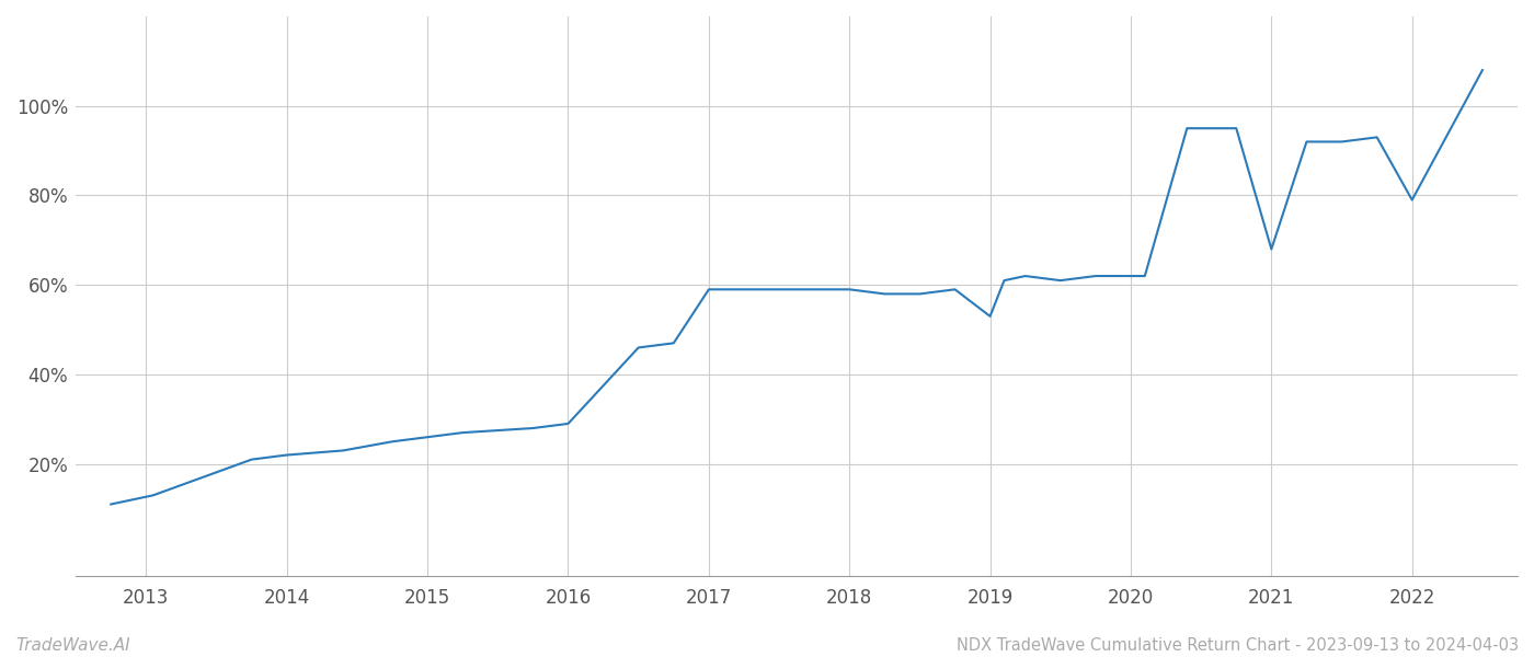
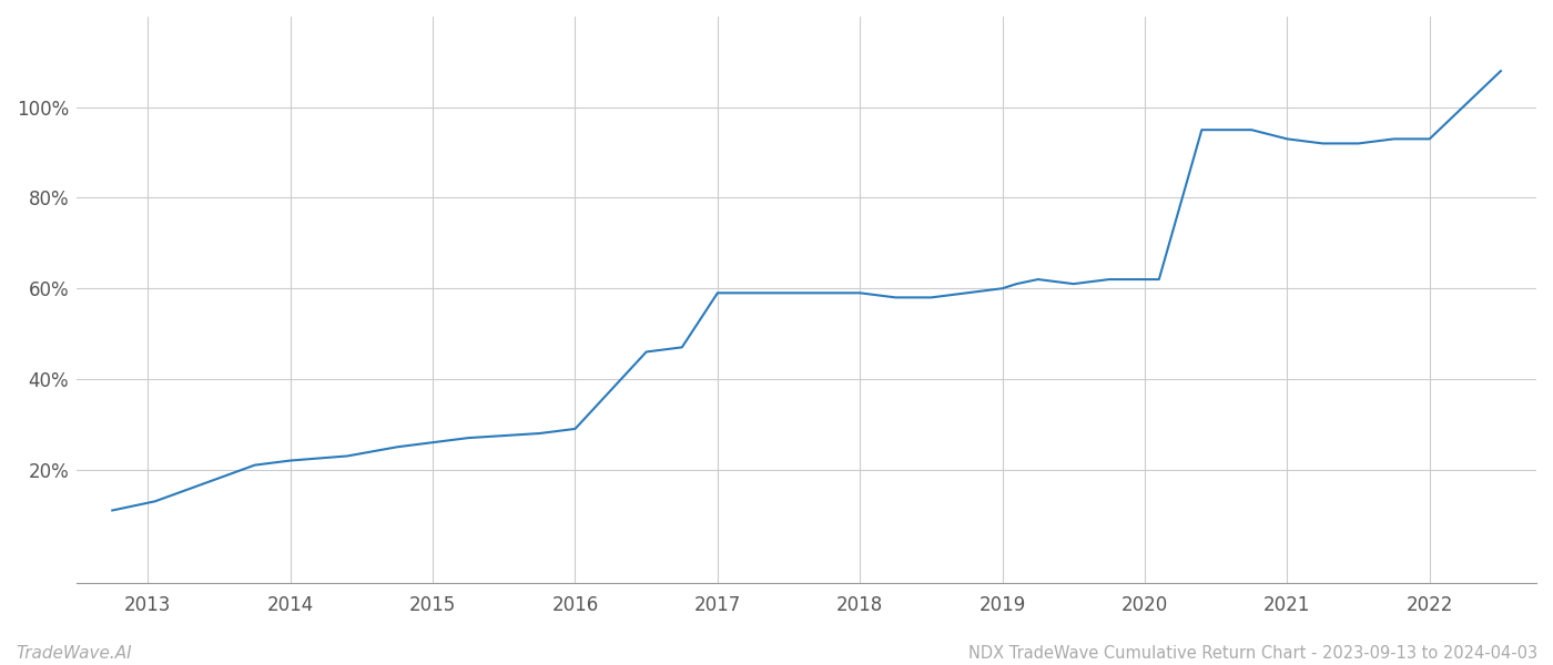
2019: 53% -> 60%
2021: 68% -> 93%
2022: 79% -> 93%
